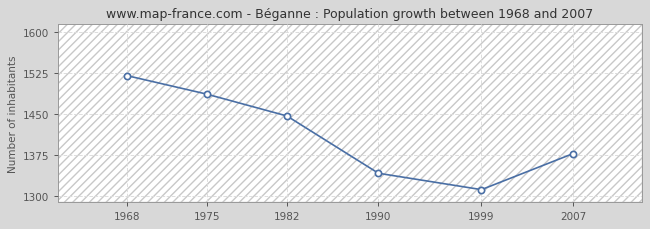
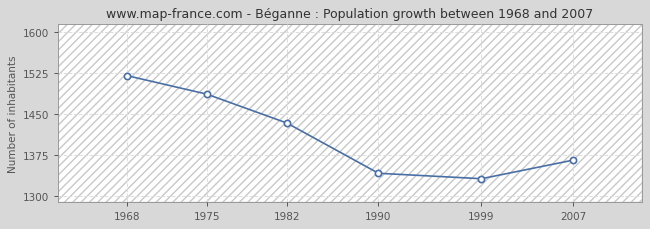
1982: 1447 -> 1434
1999: 1312 -> 1332
2007: 1378 -> 1366
